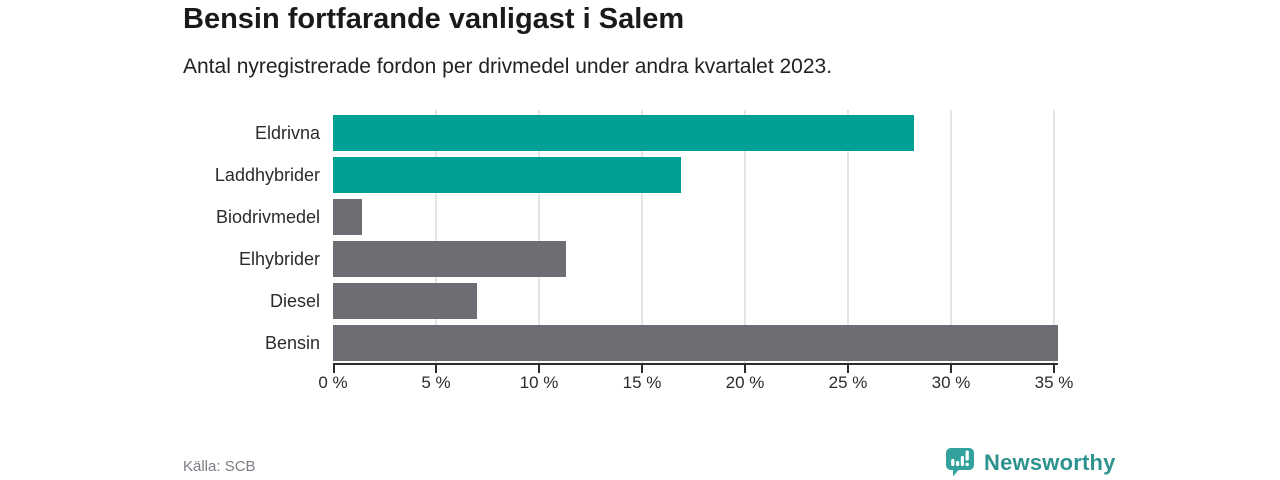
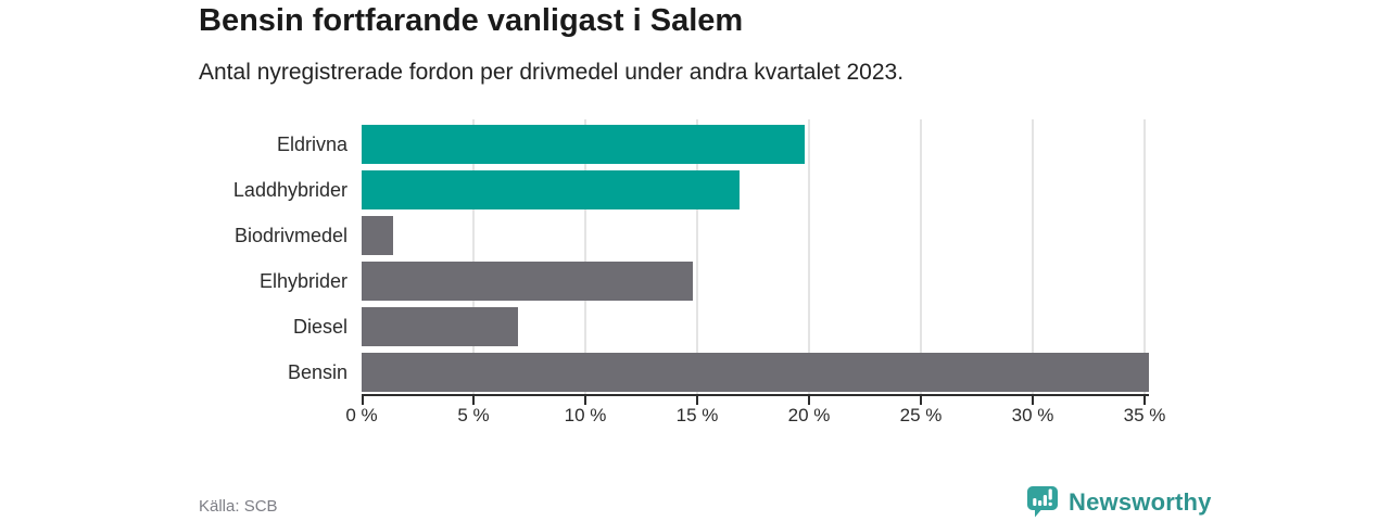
Eldrivna: 28.2% -> 19.8%
Elhybrider: 11.3% -> 14.8%
